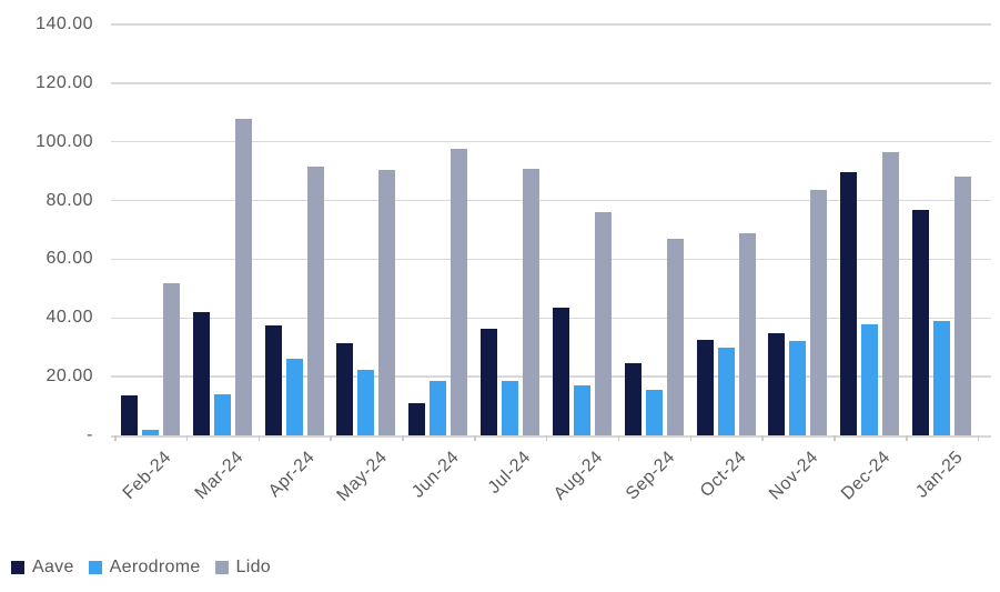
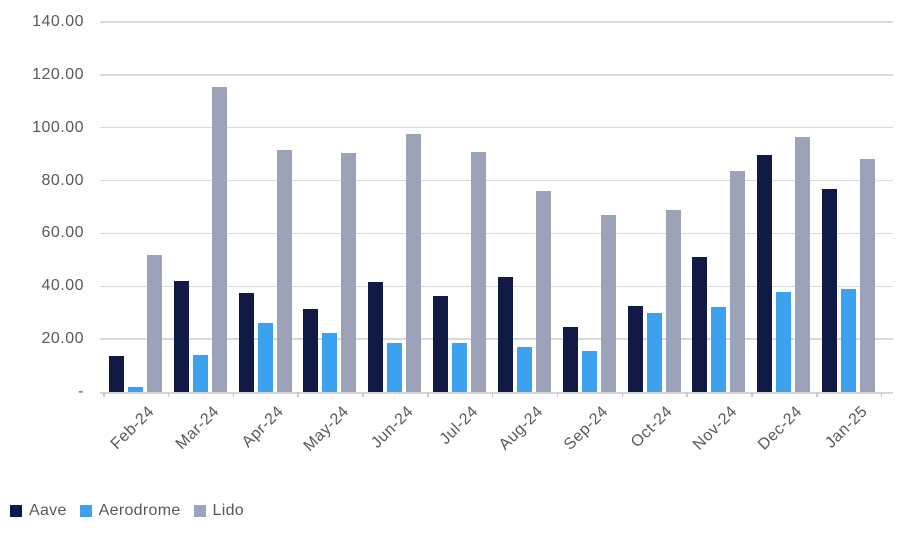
Lido/Mar-24: 108 -> 116
Aave/Jun-24: 11 -> 42
Aave/Nov-24: 35 -> 51
